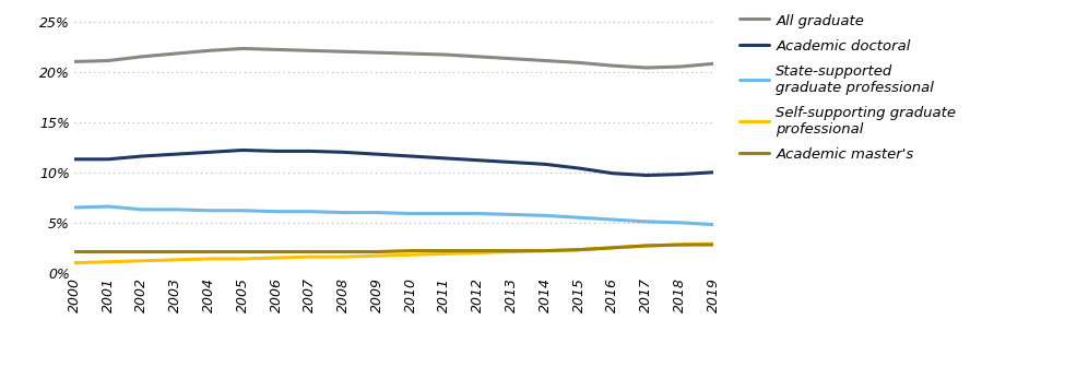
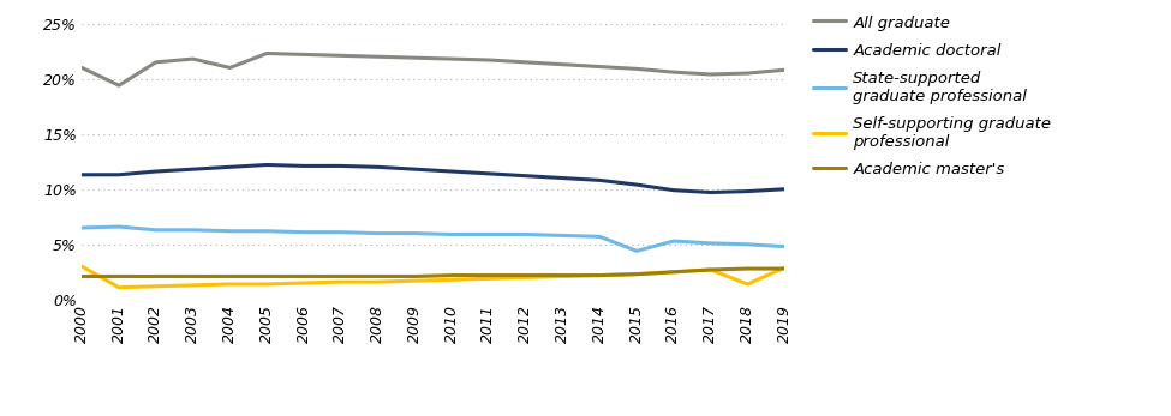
Self-supporting graduate professional/2000: 1.0% -> 3.0%
All graduate/2001: 21.1% -> 19.4%
All graduate/2004: 22.1% -> 21.0%
State-supported graduate professional/2015: 5.5% -> 4.4%
Self-supporting graduate professional/2018: 2.8% -> 1.4%
